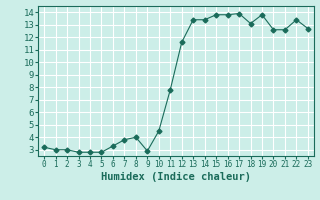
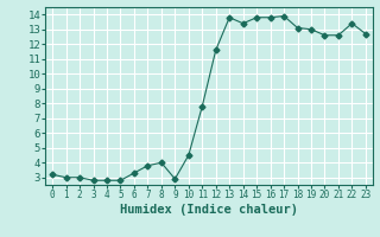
13: 13.4 -> 13.8
19: 13.8 -> 13.0
